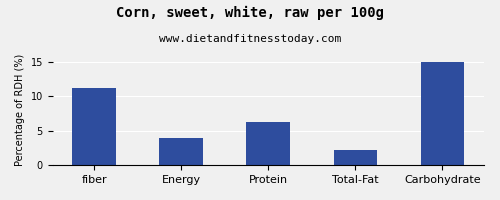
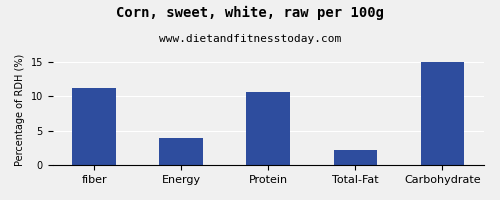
Protein: 6.3 -> 10.6
